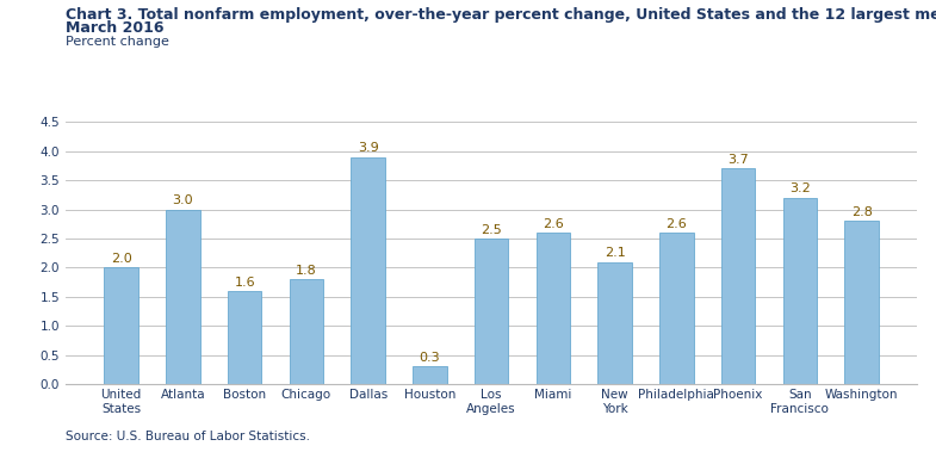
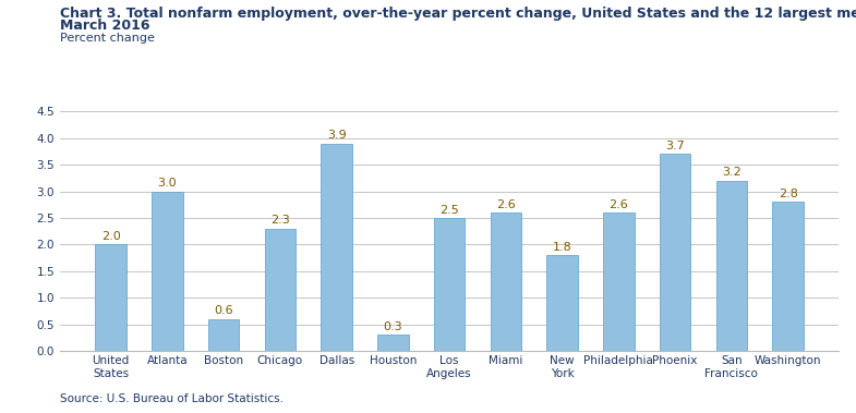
Boston: 1.6 -> 0.6
Chicago: 1.8 -> 2.3
New York: 2.1 -> 1.8
